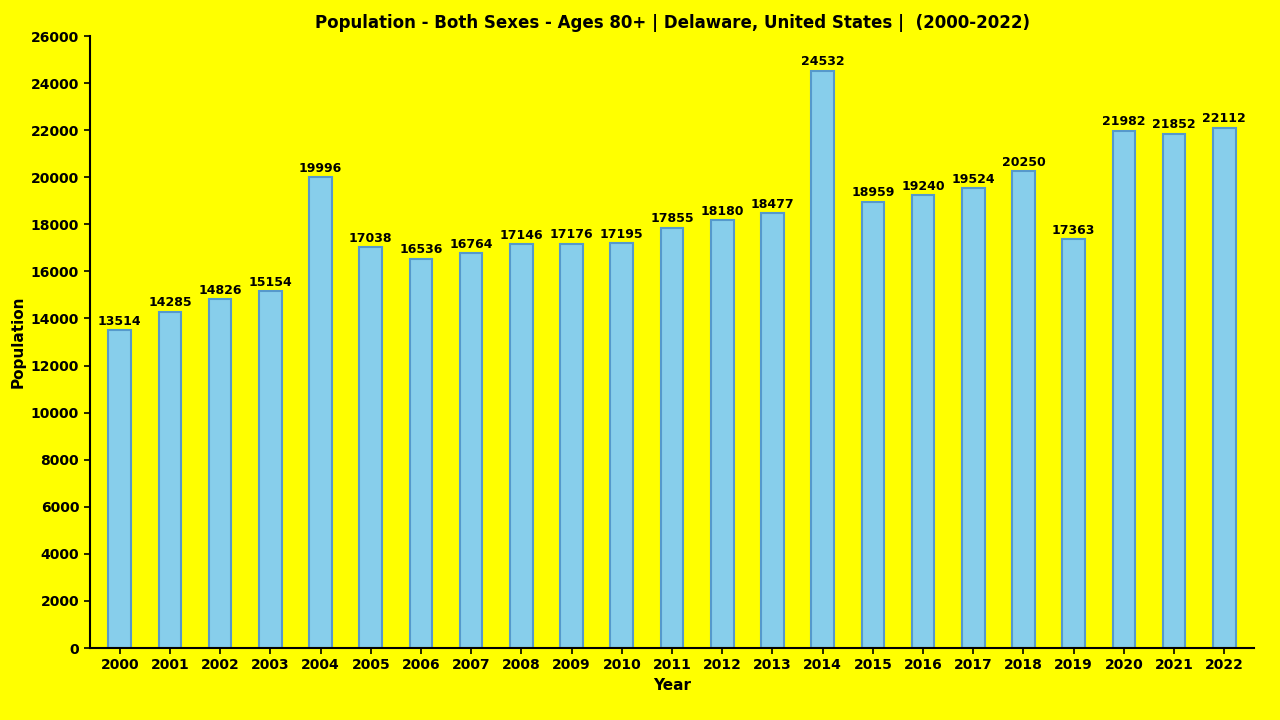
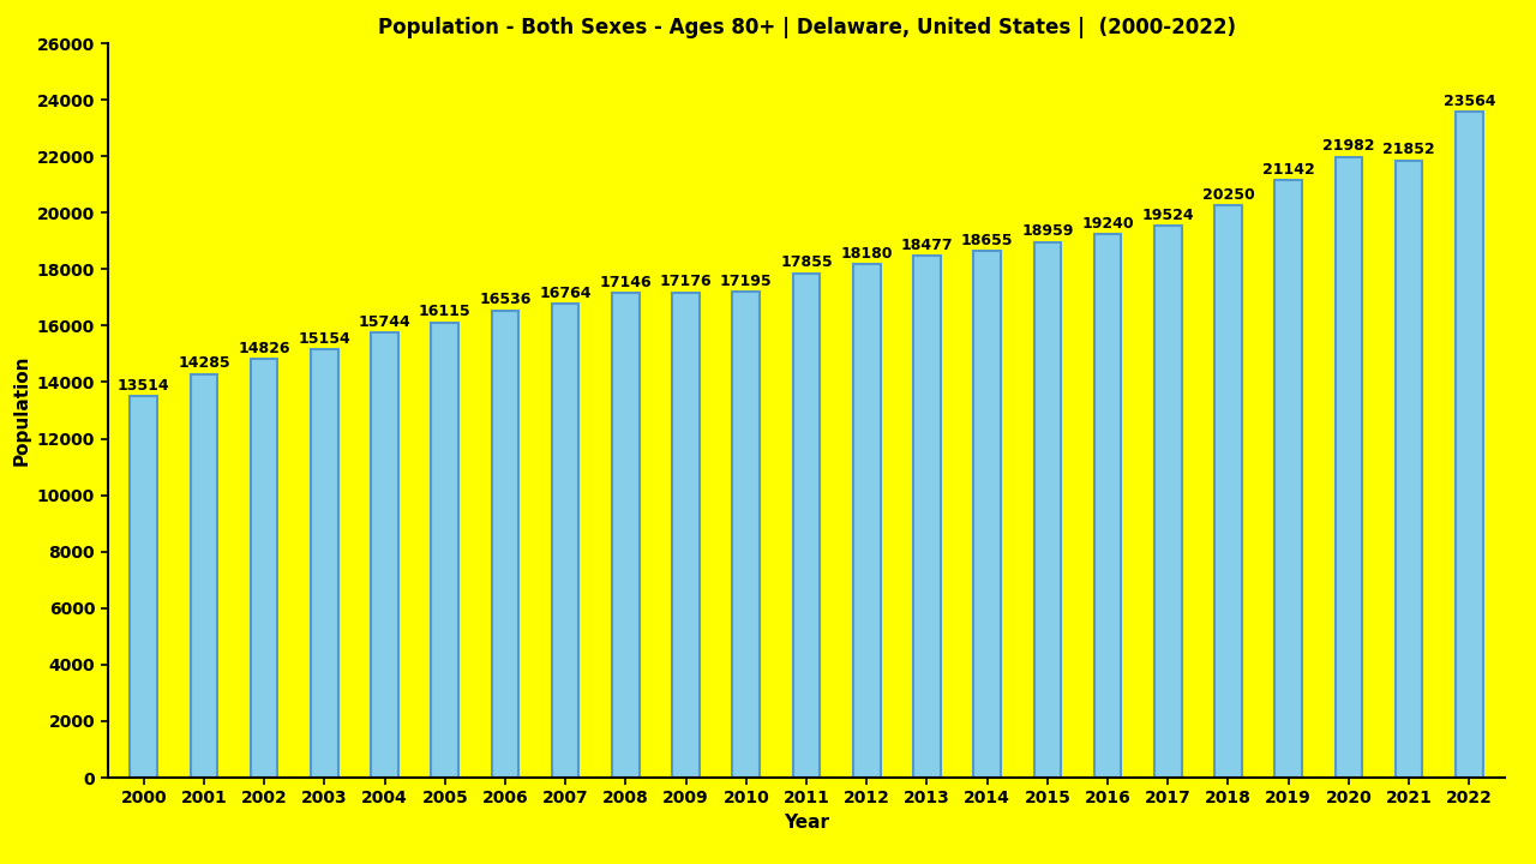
2004: 19996 -> 15744
2005: 17038 -> 16115
2014: 24532 -> 18655
2019: 17363 -> 21142
2022: 22112 -> 23564
